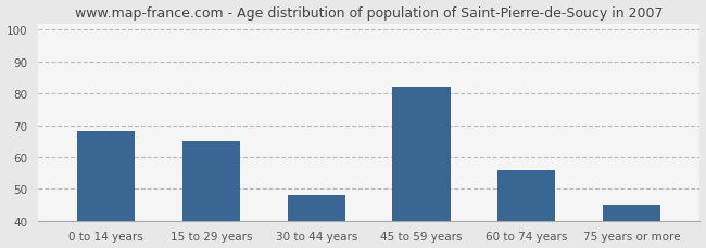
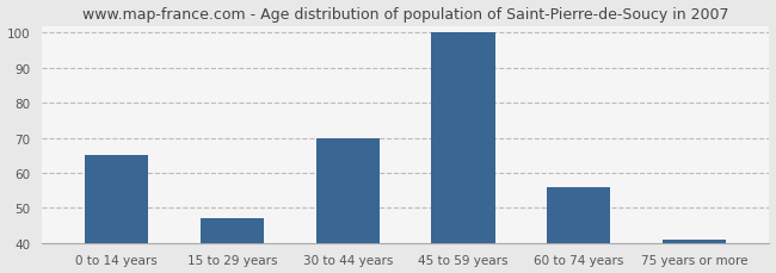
0 to 14 years: 68 -> 65
15 to 29 years: 65 -> 47
30 to 44 years: 48 -> 70
45 to 59 years: 82 -> 100
75 years or more: 45 -> 41
